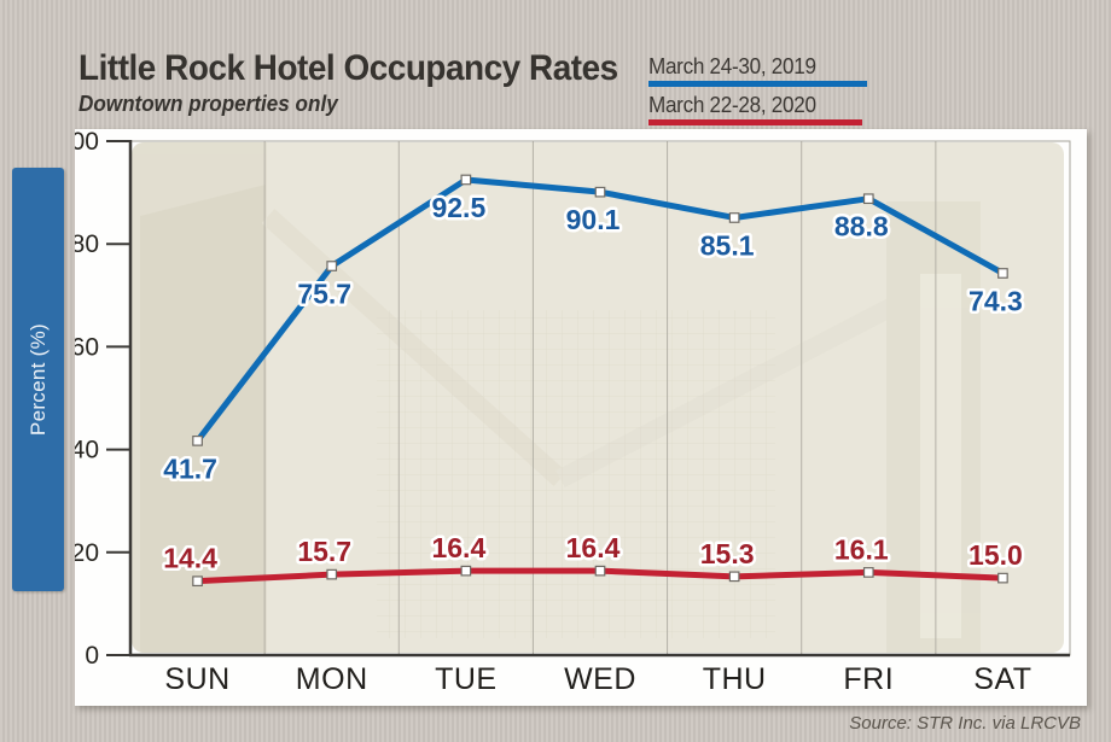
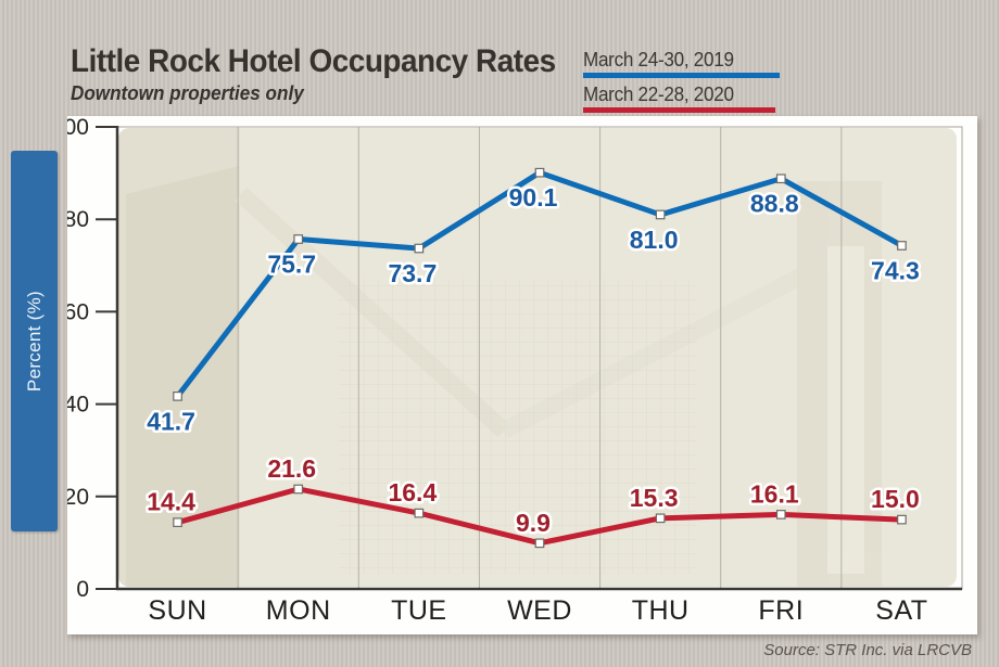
March 22-28, 2020/MON: 15.7 -> 21.6
March 24-30, 2019/TUE: 92.5 -> 73.7
March 22-28, 2020/WED: 16.4 -> 9.9
March 24-30, 2019/THU: 85.1 -> 81.0
